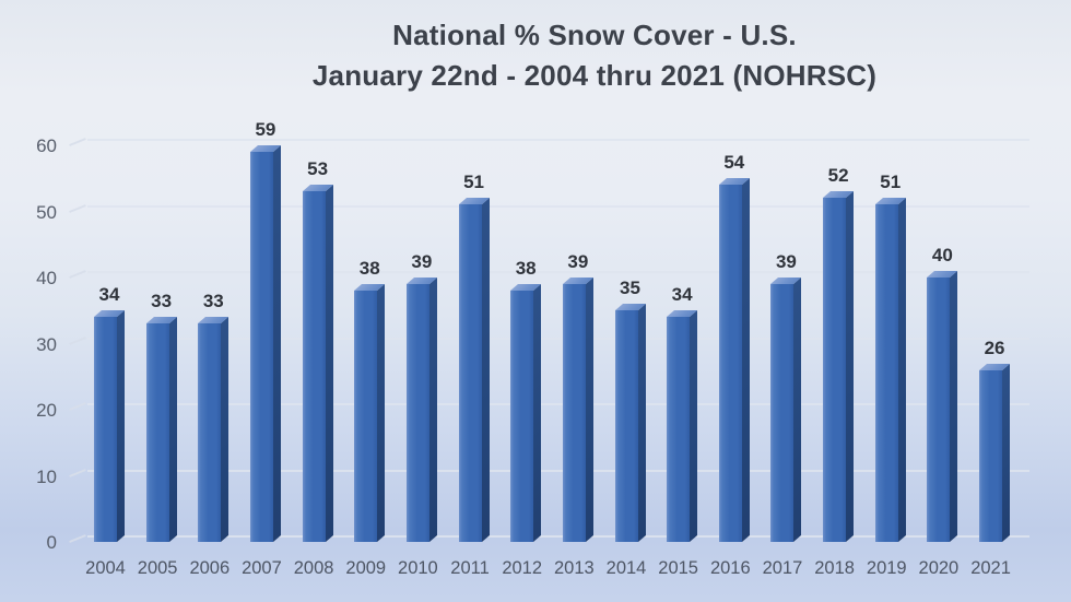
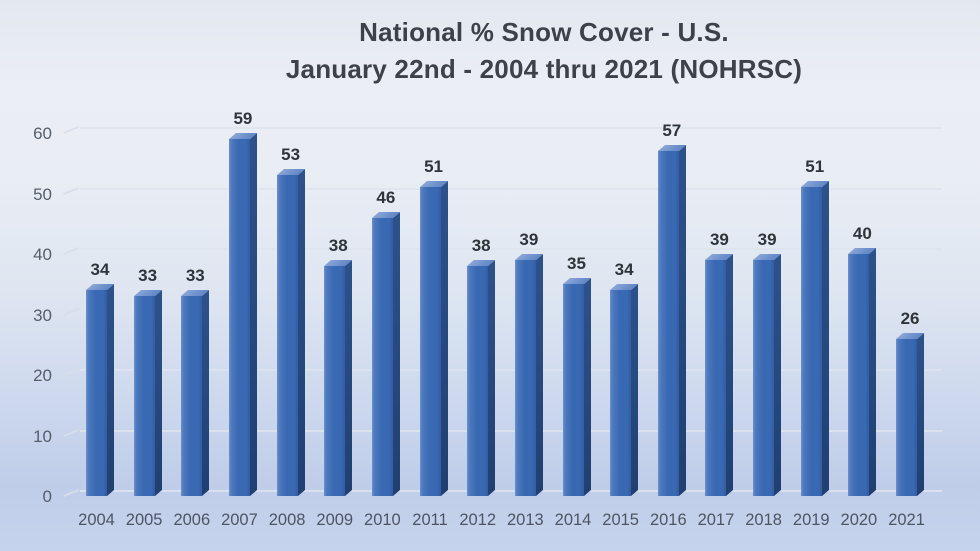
2010: 39 -> 46
2016: 54 -> 57
2018: 52 -> 39
